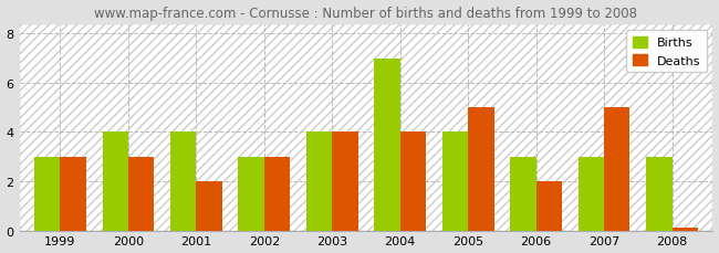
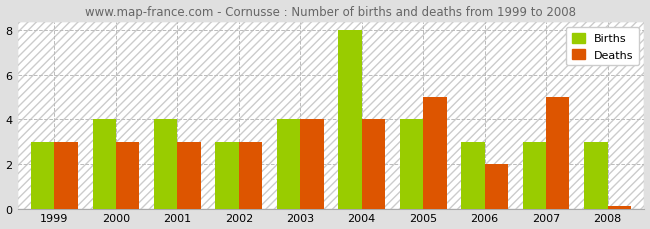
Deaths/2001: 2.0 -> 3.0
Births/2004: 7 -> 8
